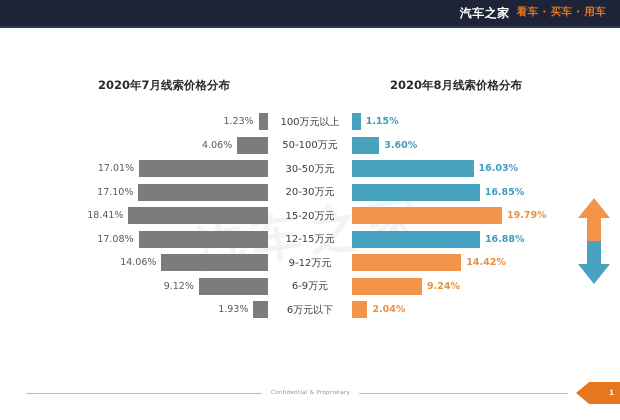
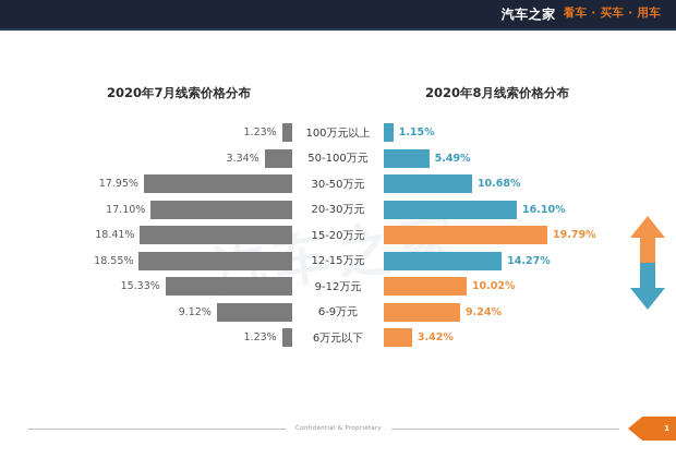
2020年7月线索价格分布/50-100万元: 4.06% -> 3.34%
2020年8月线索价格分布/50-100万元: 3.60% -> 5.49%
2020年7月线索价格分布/30-50万元: 17.01% -> 17.95%
2020年8月线索价格分布/30-50万元: 16.03% -> 10.68%
2020年8月线索价格分布/20-30万元: 16.85% -> 16.10%
2020年7月线索价格分布/12-15万元: 17.08% -> 18.55%
2020年8月线索价格分布/12-15万元: 16.88% -> 14.27%
2020年7月线索价格分布/9-12万元: 14.06% -> 15.33%
2020年8月线索价格分布/9-12万元: 14.42% -> 10.02%
2020年7月线索价格分布/6万元以下: 1.93% -> 1.23%
2020年8月线索价格分布/6万元以下: 2.04% -> 3.42%
